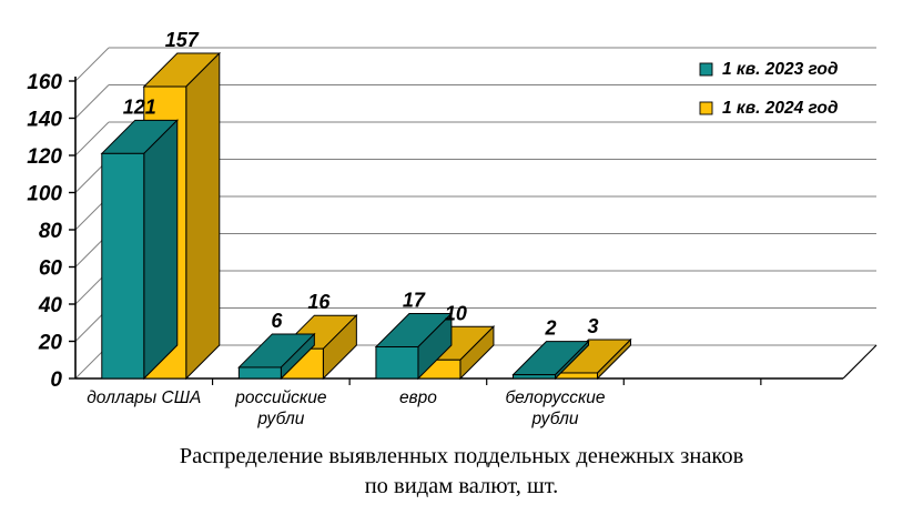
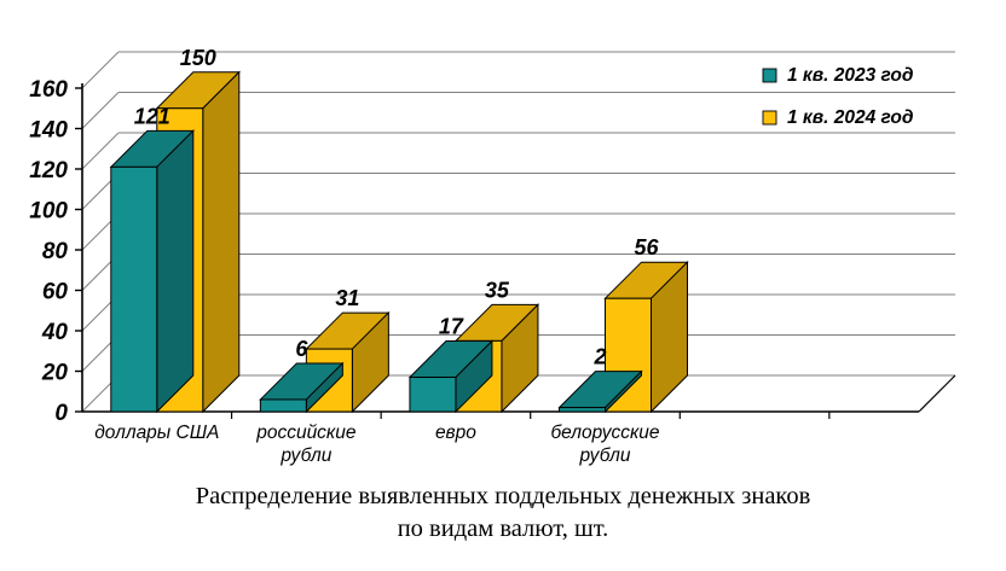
1 кв. 2024 год/доллары США: 157 -> 150
1 кв. 2024 год/российские рубли: 16 -> 31
1 кв. 2024 год/евро: 10 -> 35
1 кв. 2024 год/белорусские рубли: 3 -> 56
